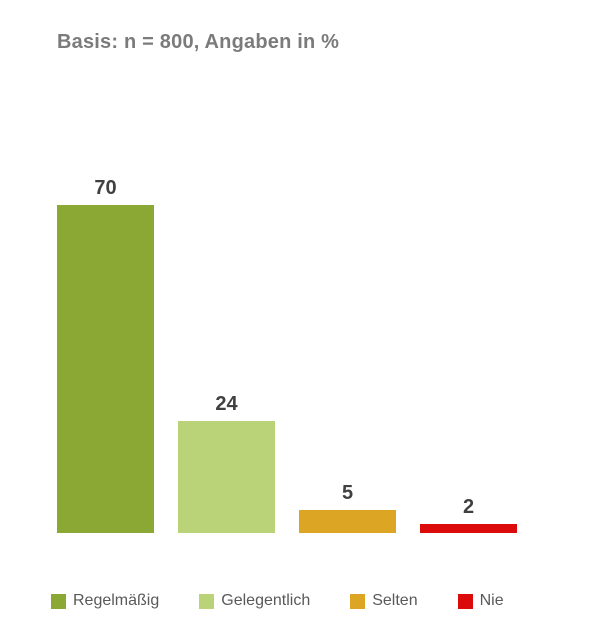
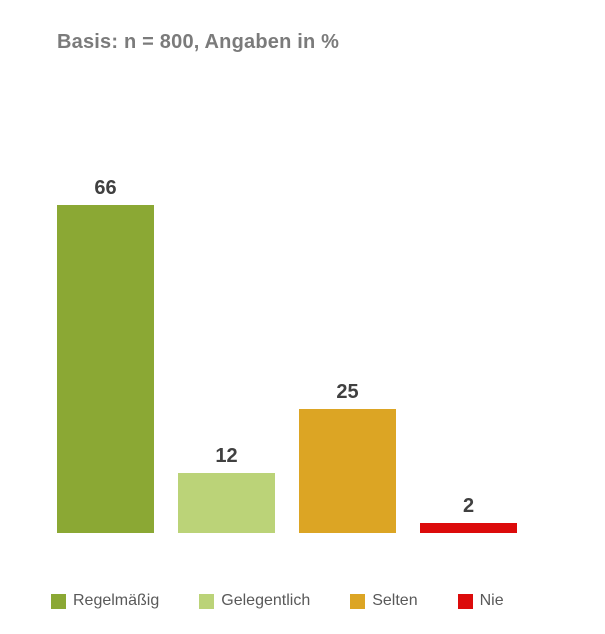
Regelmäßig: 70 -> 66
Gelegentlich: 24 -> 12
Selten: 5 -> 25
